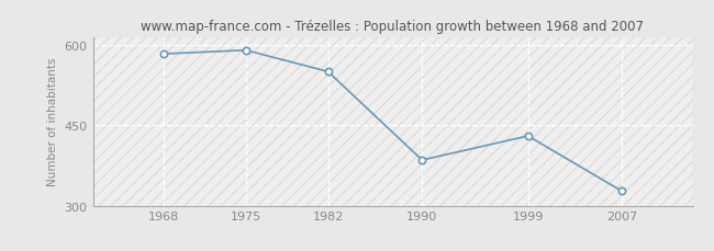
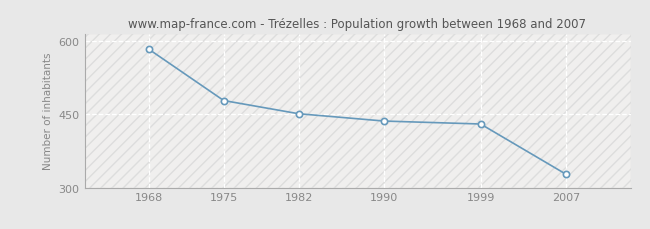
1975: 590 -> 478
1982: 550 -> 451
1990: 385 -> 436
